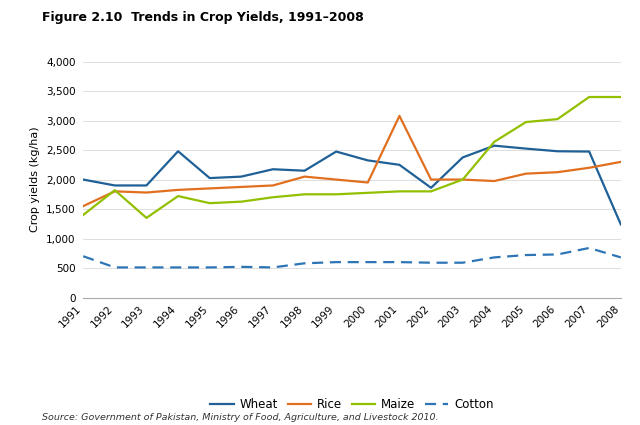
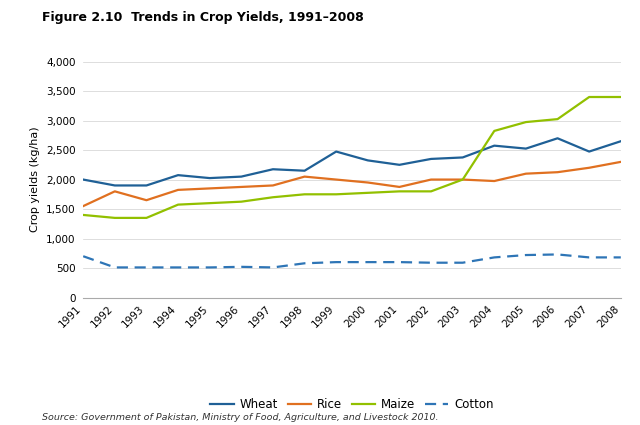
Maize/1992: 1,820 -> 1,350
Rice/1993: 1,780 -> 1,650
Wheat/1994: 2,480 -> 2,080
Maize/1994: 1,720 -> 1,580
Rice/2001: 3,080 -> 1,880
Wheat/2002: 1,860 -> 2,350
Maize/2004: 2,640 -> 2,820
Wheat/2006: 2,480 -> 2,700
Cotton/2007: 840 -> 680
Wheat/2008: 1,240 -> 2,650
